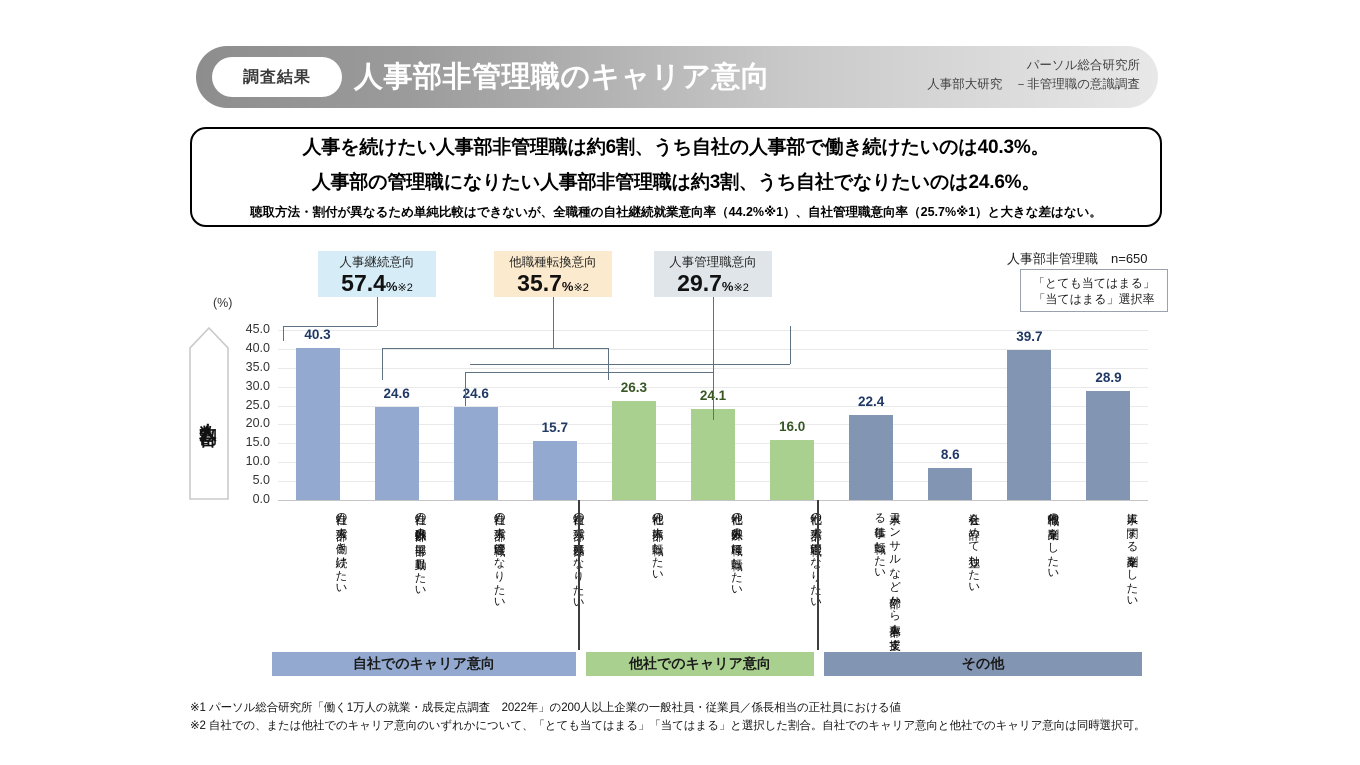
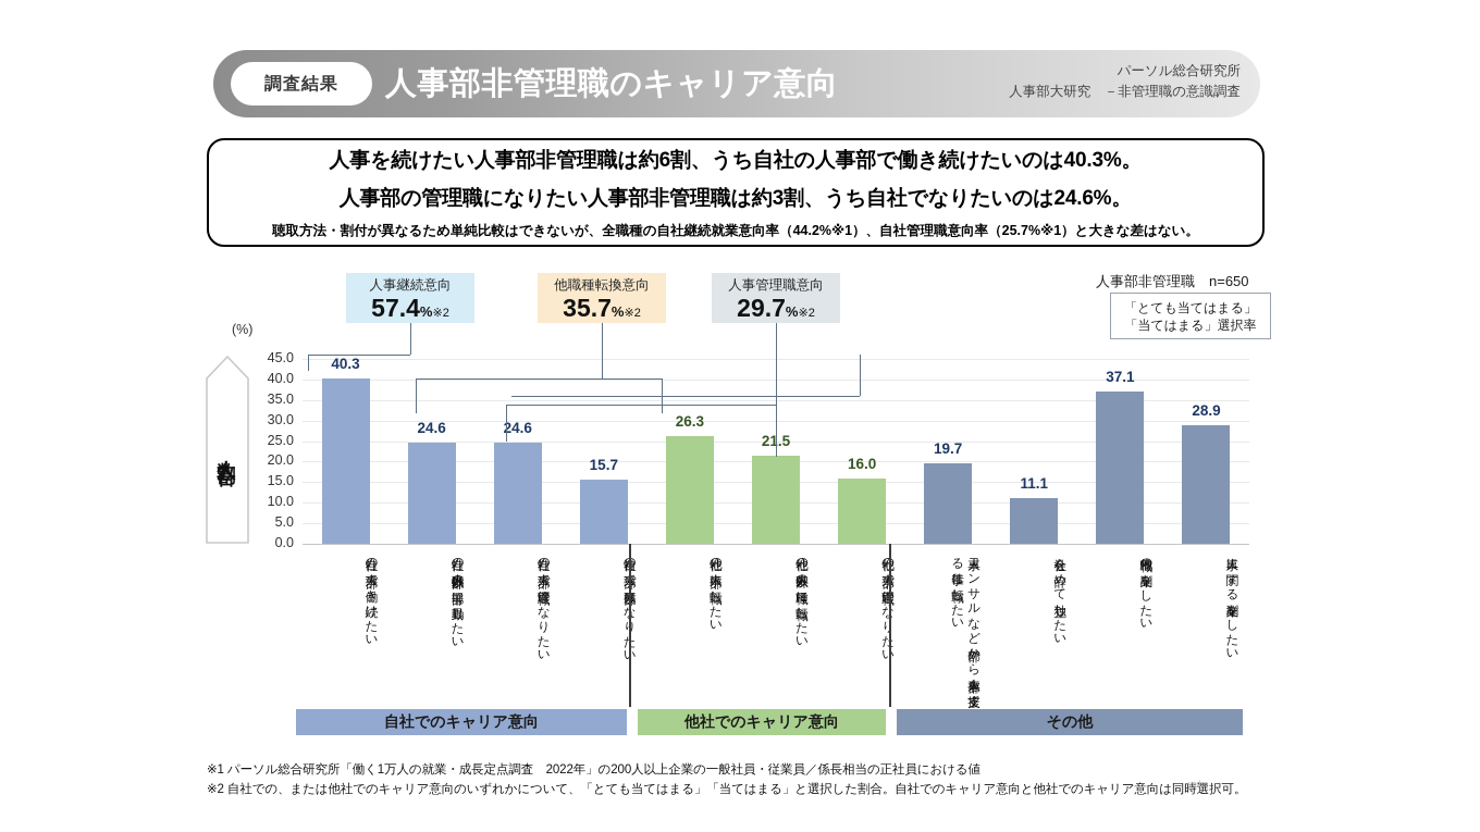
他社の人事以外の職種に転職したい: 24.1 -> 21.5
人事コンサルなど外部から人事部を支援する仕事に転職したい: 22.4 -> 19.7
会社を辞めて独立したい: 8.6 -> 11.1
他職種の副業をしたい: 39.7 -> 37.1
